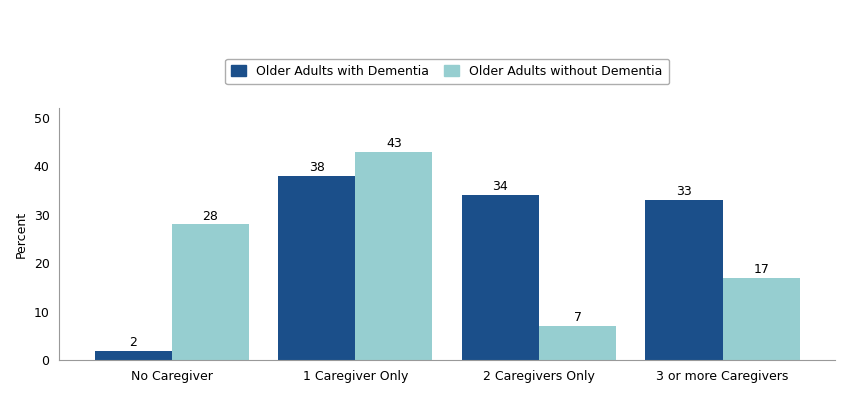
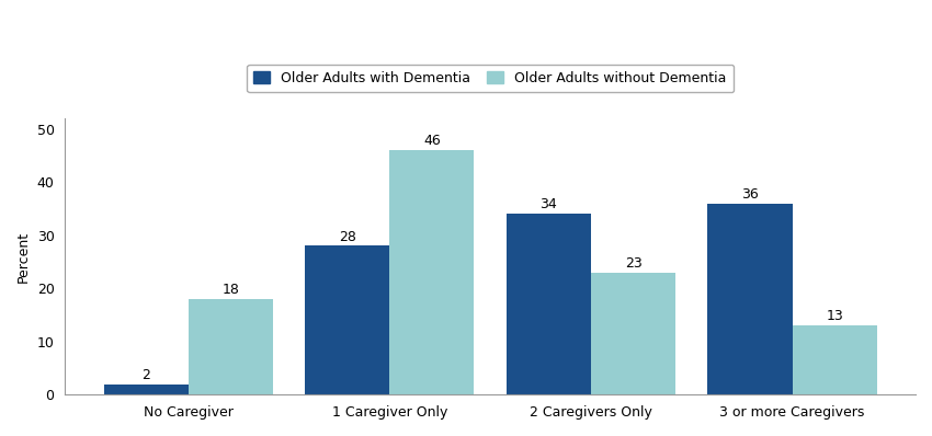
Older Adults without Dementia/No Caregiver: 28 -> 18
Older Adults with Dementia/1 Caregiver Only: 38 -> 28
Older Adults without Dementia/1 Caregiver Only: 43 -> 46
Older Adults without Dementia/2 Caregivers Only: 7 -> 23
Older Adults with Dementia/3 or more Caregivers: 33 -> 36
Older Adults without Dementia/3 or more Caregivers: 17 -> 13
